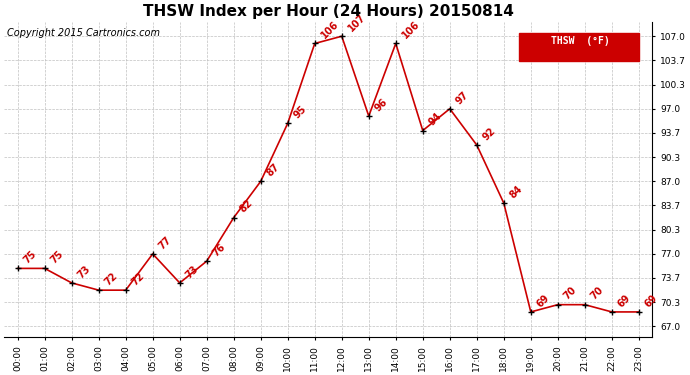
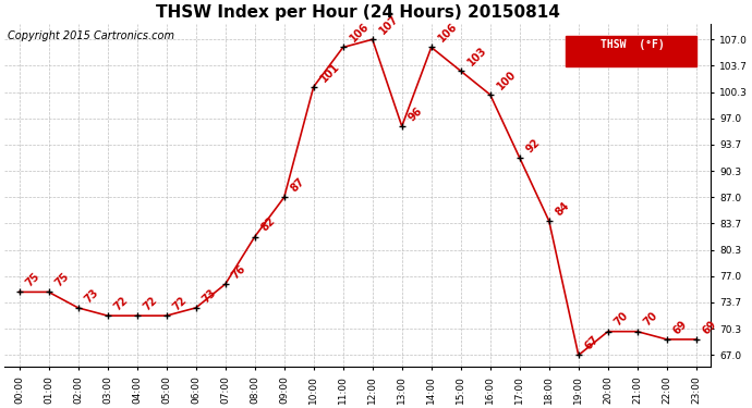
05:00: 77 -> 72
10:00: 95 -> 101
15:00: 94 -> 103
16:00: 97 -> 100
19:00: 69 -> 67
